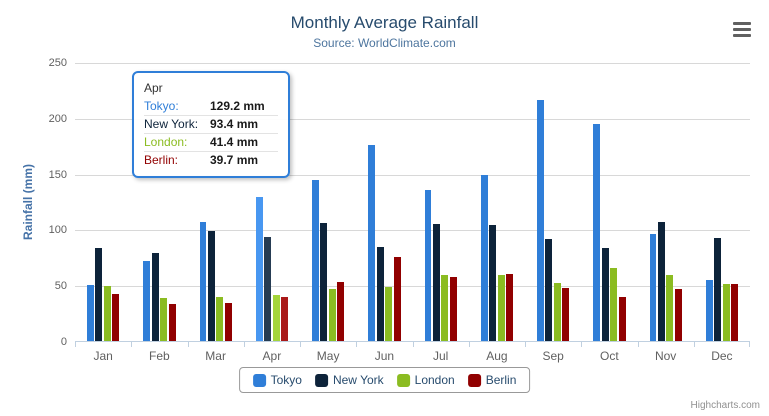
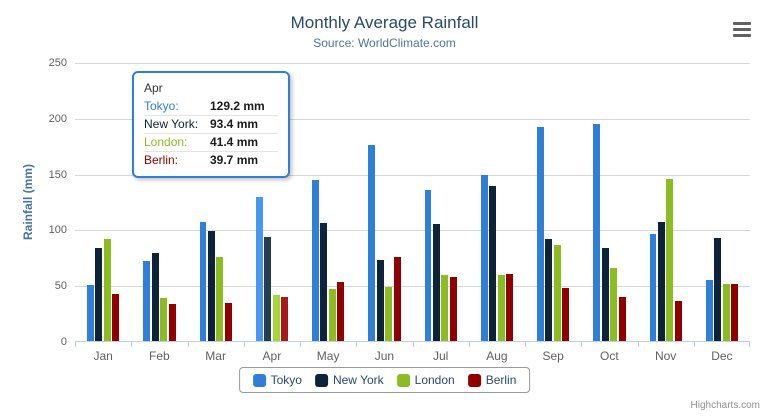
London/Jan: 49 -> 91
London/Mar: 39 -> 75
New York/Jun: 84 -> 73
New York/Aug: 104 -> 139
Tokyo/Sep: 216 -> 192
London/Sep: 52 -> 86
London/Nov: 59 -> 145
Berlin/Nov: 47 -> 36
